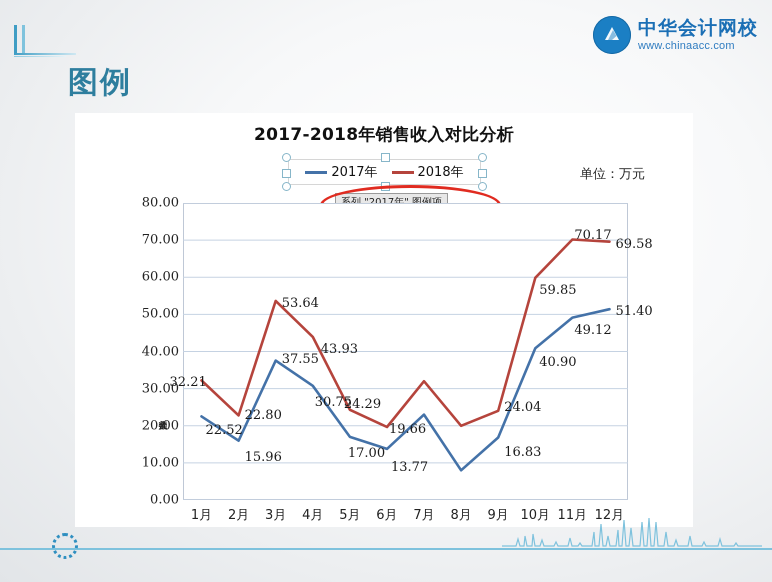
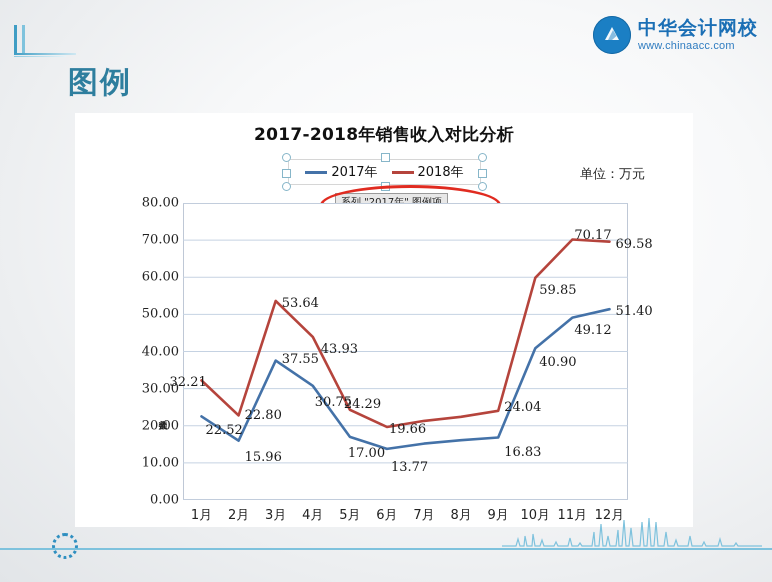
2017年/7月: 23 -> 15
2018年/7月: 32 -> 21
2017年/8月: 8 -> 16
2018年/8月: 20 -> 22
